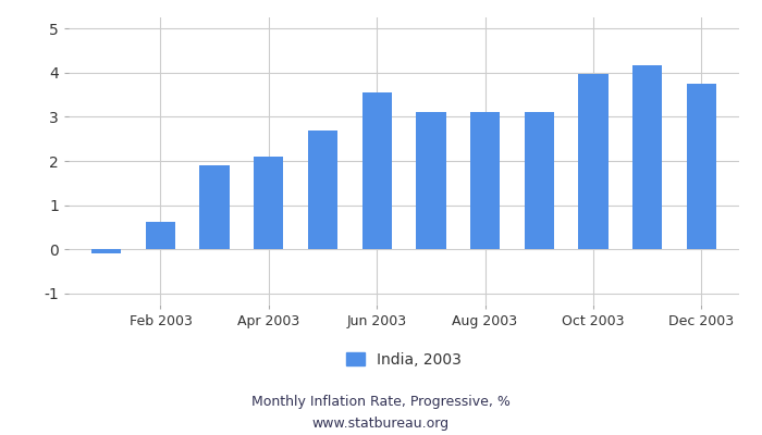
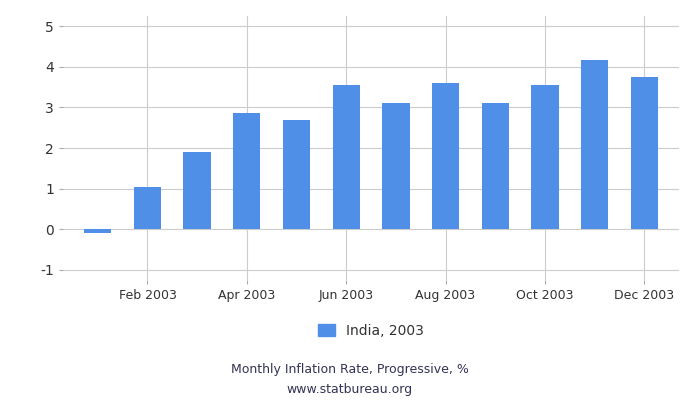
Feb 2003: 0.62 -> 1.05
Apr 2003: 2.10 -> 2.85
Aug 2003: 3.10 -> 3.60
Oct 2003: 3.97 -> 3.55
